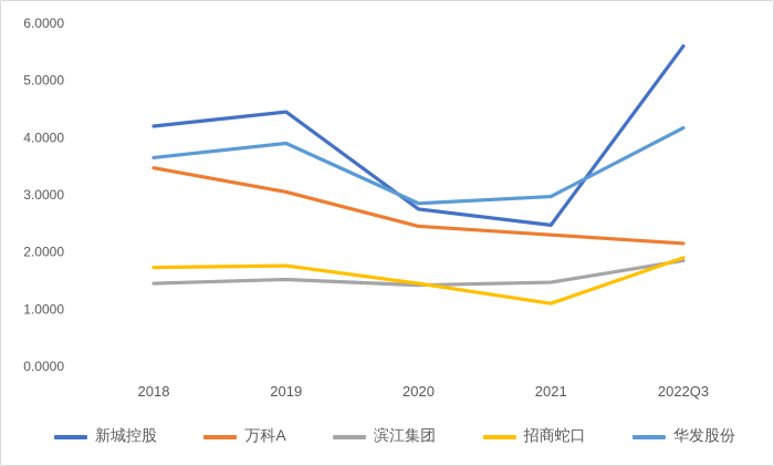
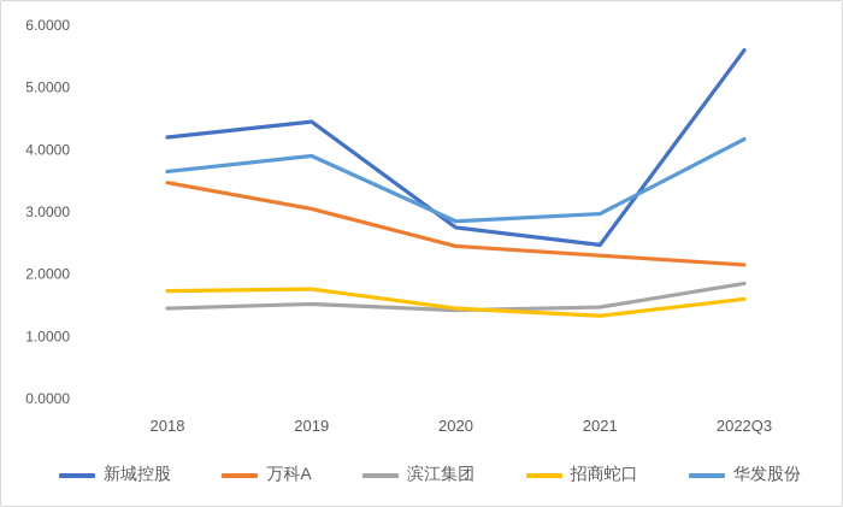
招商蛇口/2021: 1.1 -> 1.3
招商蛇口/2022Q3: 1.9 -> 1.6
